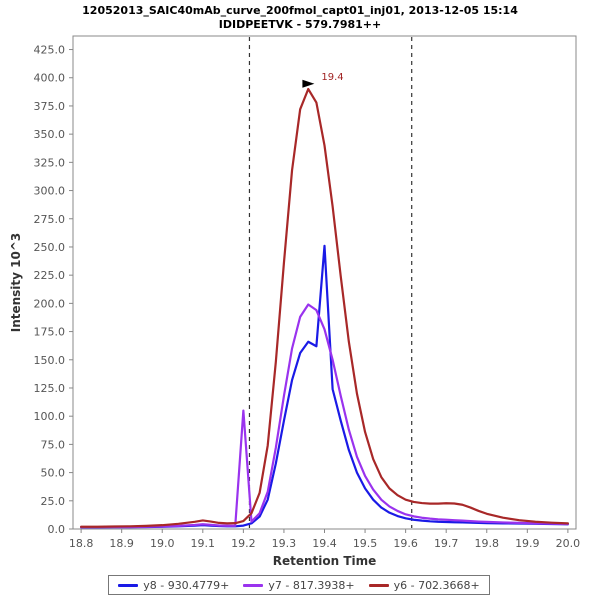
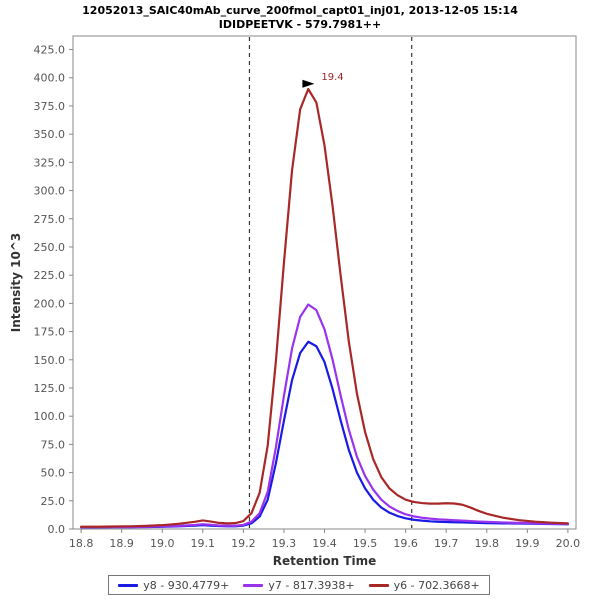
y7 - 817.3938+/19.2: 105 -> 4
y8 - 930.4779+/19.4: 251 -> 148
